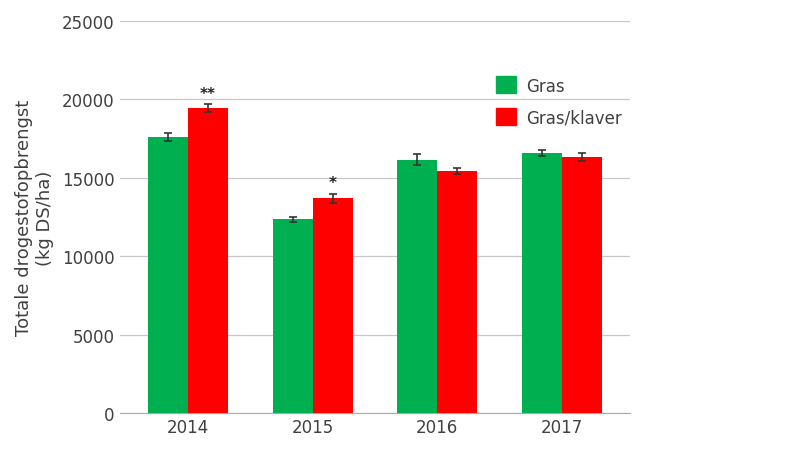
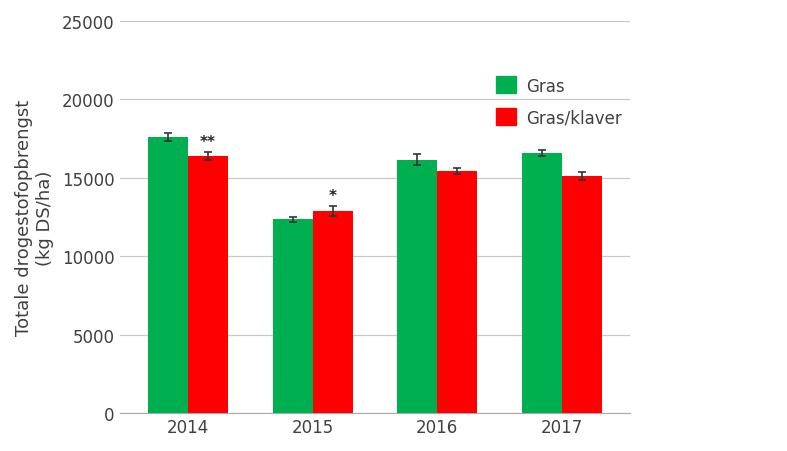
Gras/klaver/2014: 19400 -> 16400
Gras/klaver/2015: 13700 -> 12900
Gras/klaver/2017: 16400 -> 15100
